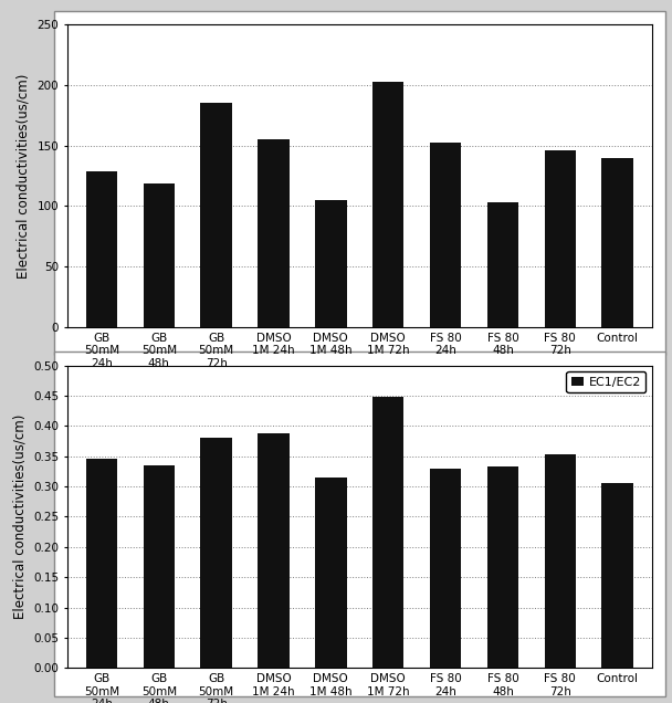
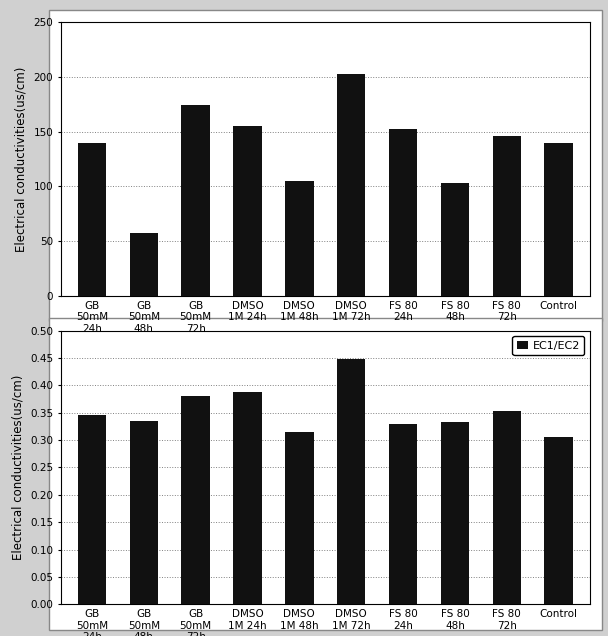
GB 50mM 24h: 129 -> 140
GB 50mM 48h: 119 -> 57
GB 50mM 72h: 185 -> 174
